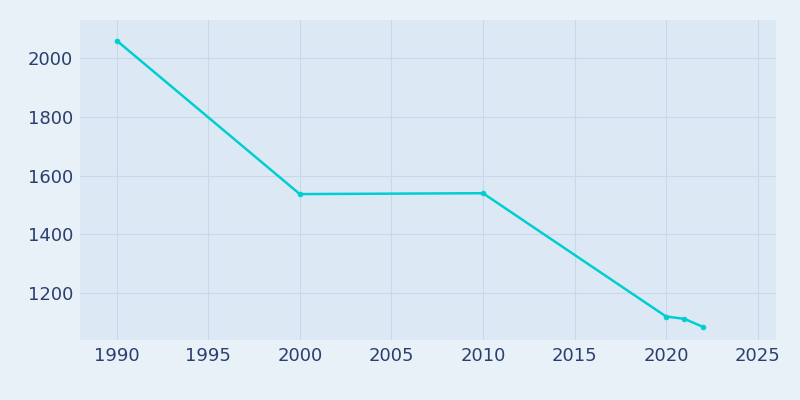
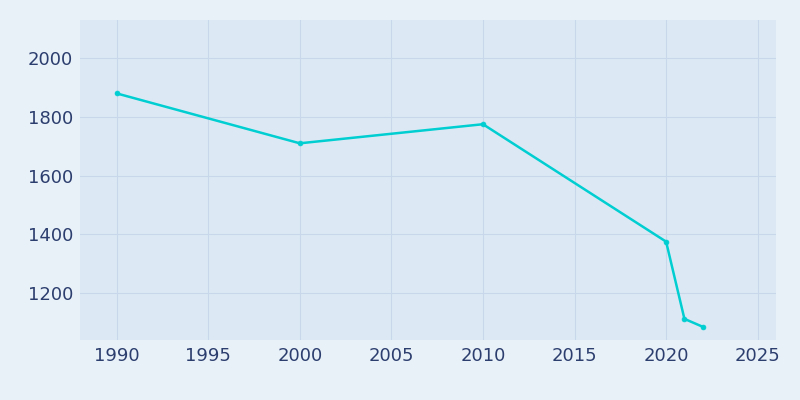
1990: 2060 -> 1880
2000: 1537 -> 1710
2010: 1540 -> 1775
2020: 1120 -> 1375
